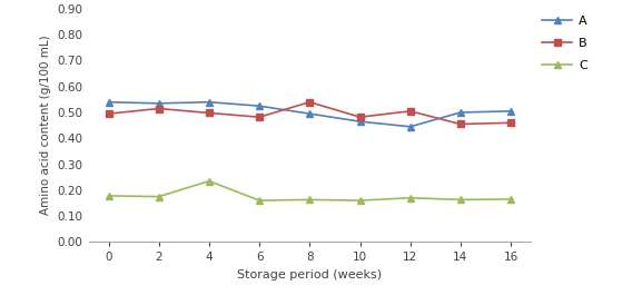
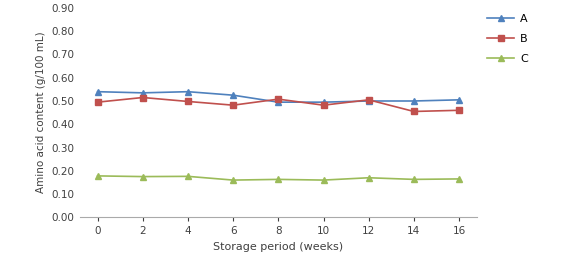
C/4: 0.235 -> 0.176
B/8: 0.540 -> 0.508
A/10: 0.465 -> 0.495
A/12: 0.445 -> 0.500
